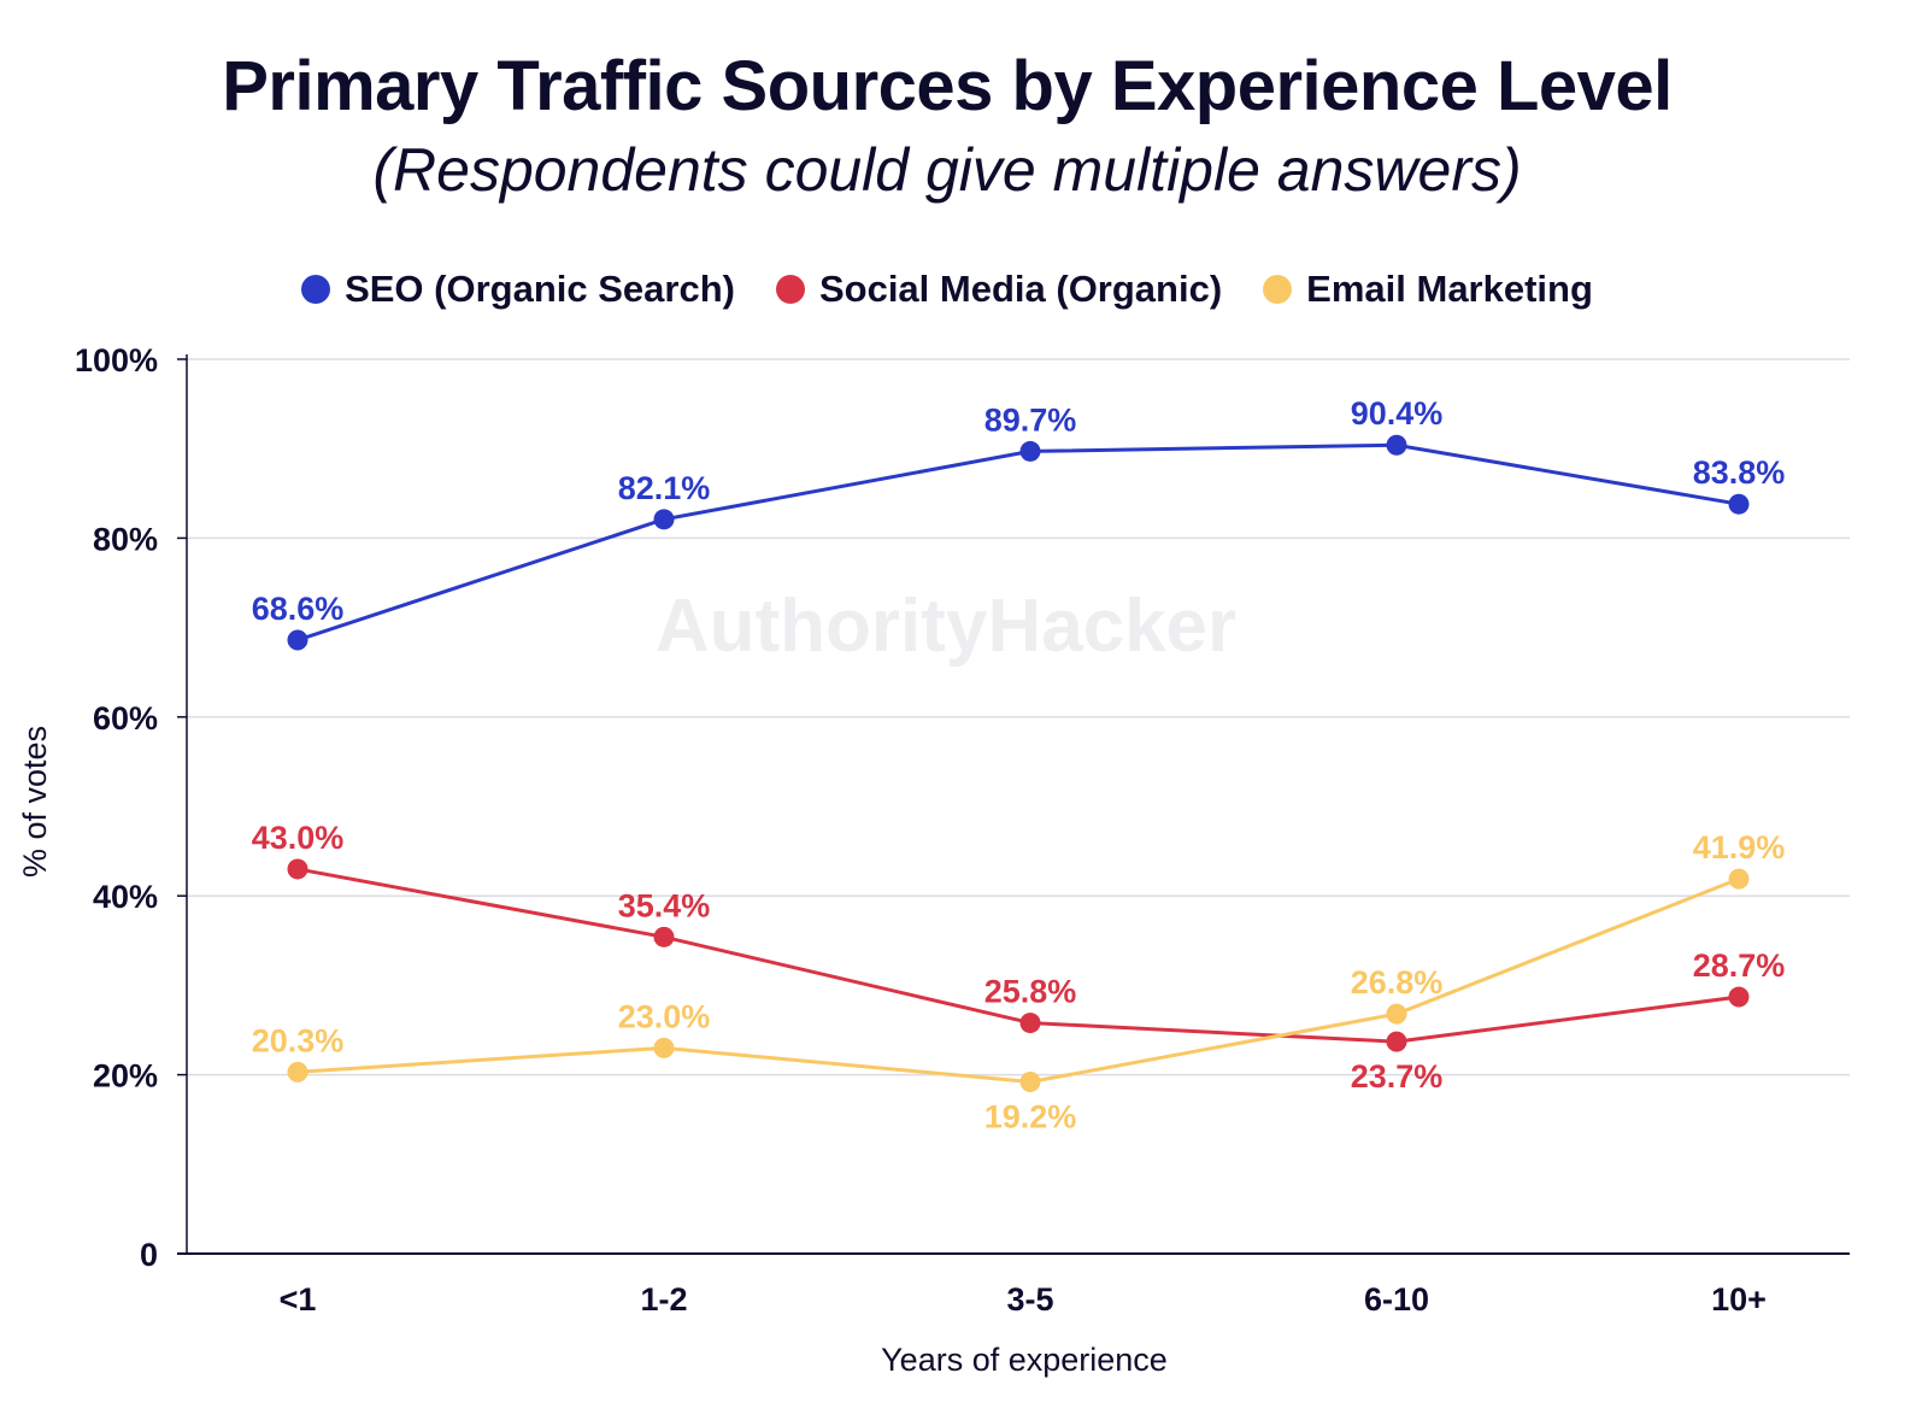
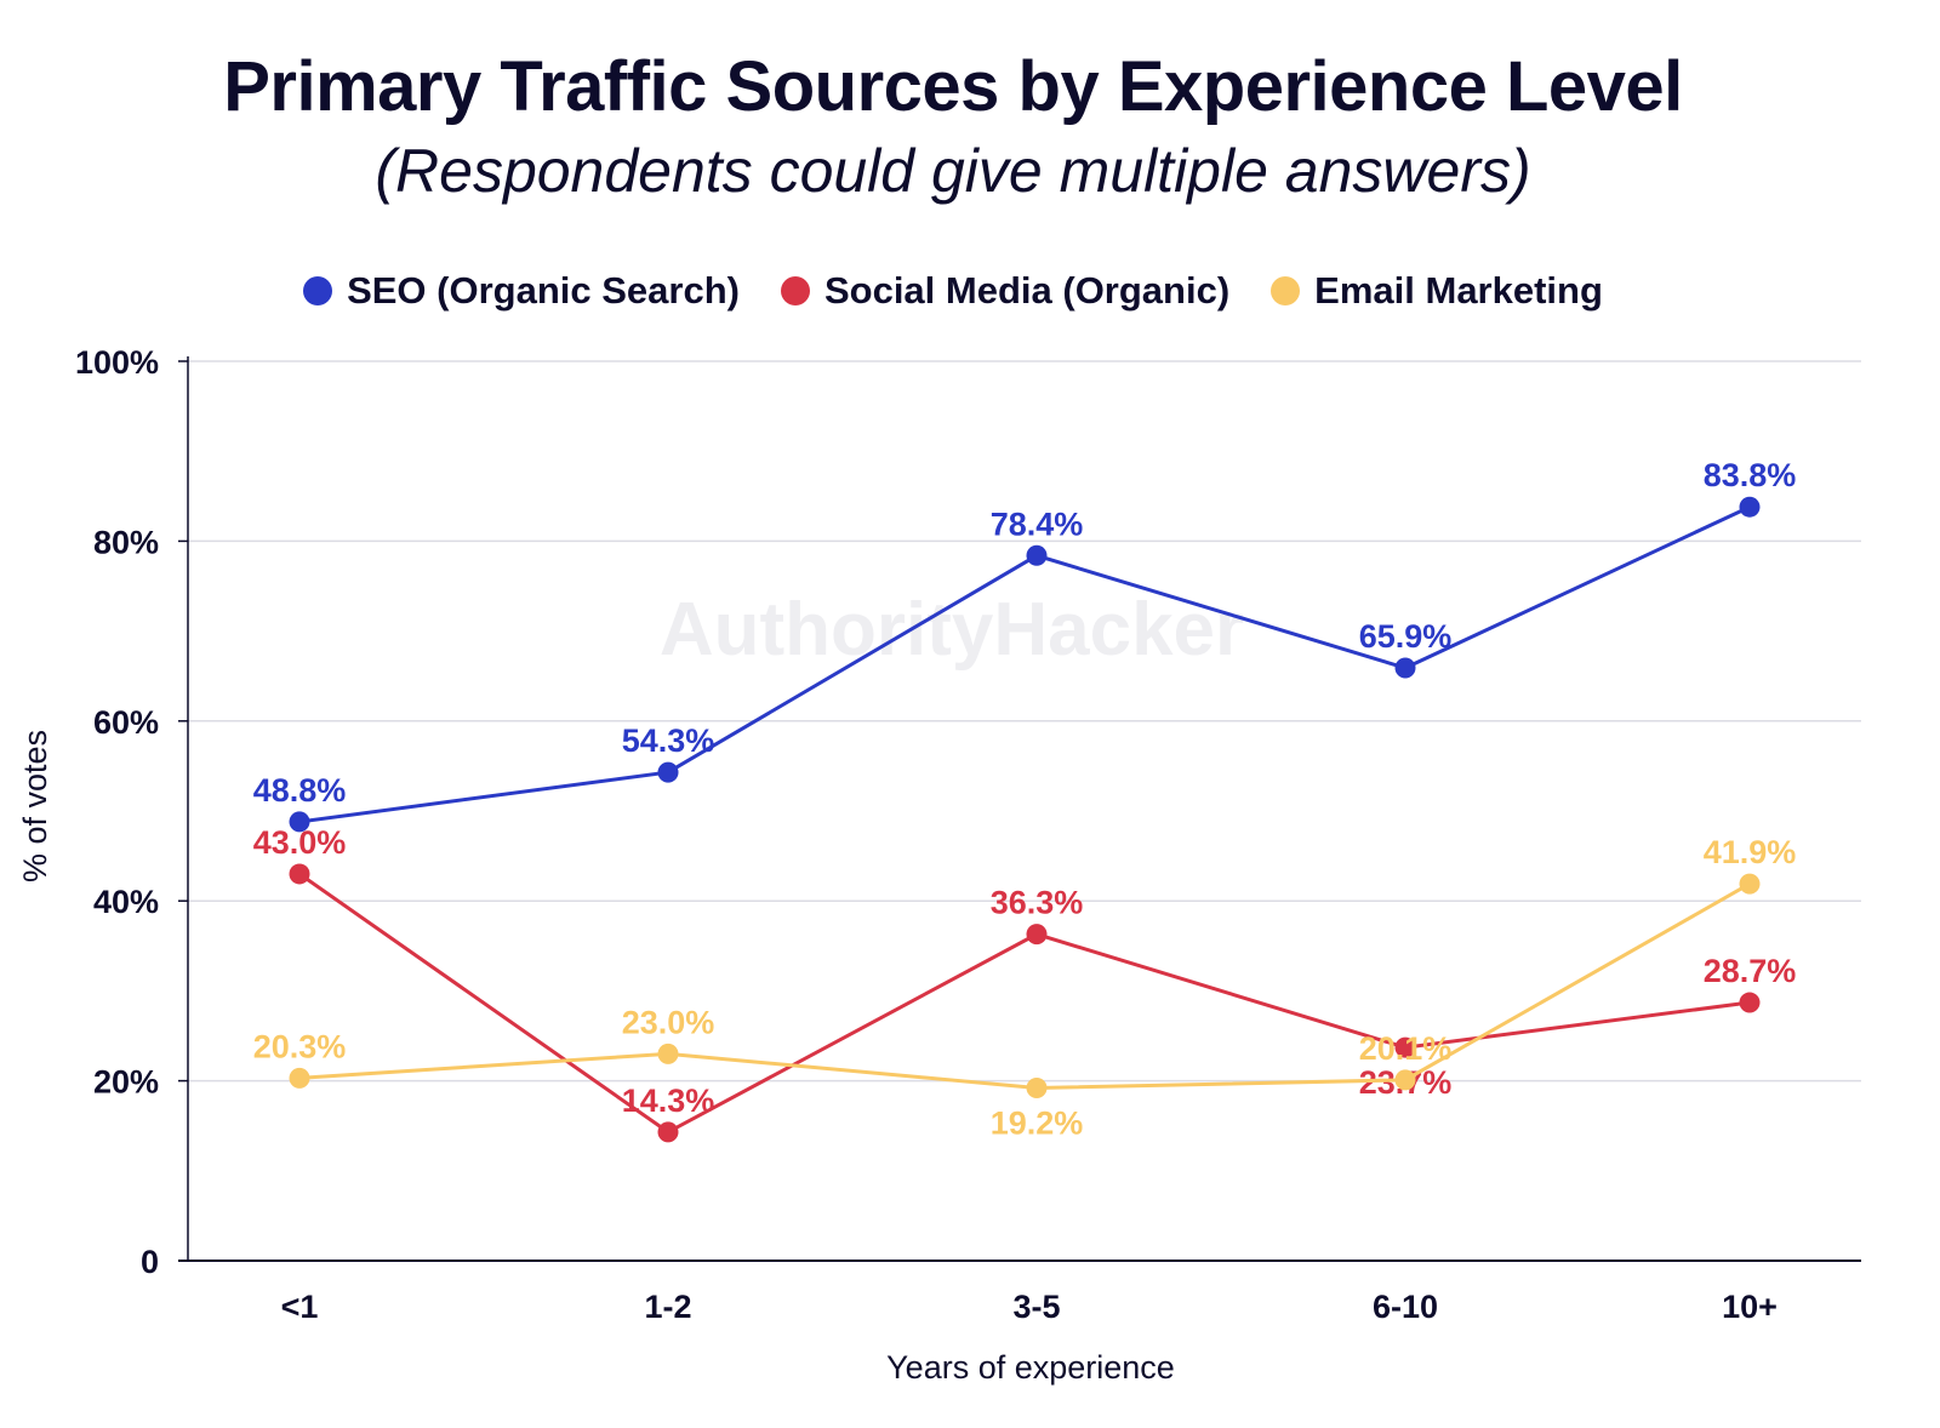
SEO (Organic Search)/<1: 68.6% -> 48.8%
SEO (Organic Search)/1-2: 82.1% -> 54.3%
Social Media (Organic)/1-2: 35.4% -> 14.3%
SEO (Organic Search)/3-5: 89.7% -> 78.4%
Social Media (Organic)/3-5: 25.8% -> 36.3%
SEO (Organic Search)/6-10: 90.4% -> 65.9%
Email Marketing/6-10: 26.8% -> 20.1%
